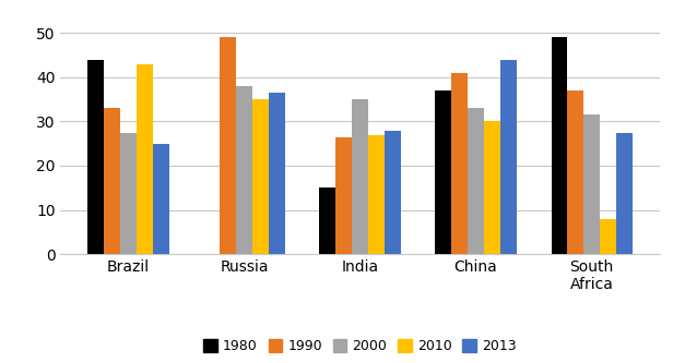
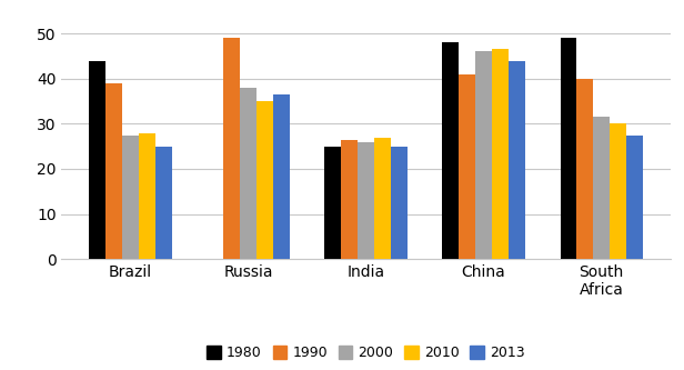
1990/Brazil: 33.0 -> 39.0
2010/Brazil: 43.0 -> 28.0
1980/India: 15 -> 25
2000/India: 35.0 -> 26.0
2013/India: 28.0 -> 25.0
1980/China: 37 -> 48
2000/China: 33.0 -> 46.0
2010/China: 30.0 -> 46.5
1990/South Africa: 37.0 -> 40.0
2010/South Africa: 8.0 -> 30.0
